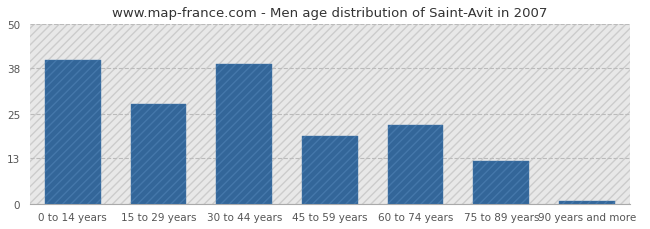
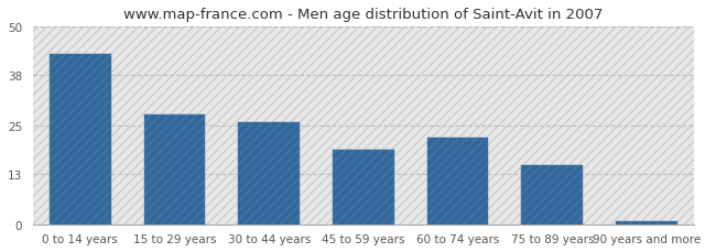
0 to 14 years: 40 -> 43
30 to 44 years: 39 -> 26
75 to 89 years: 12 -> 15
